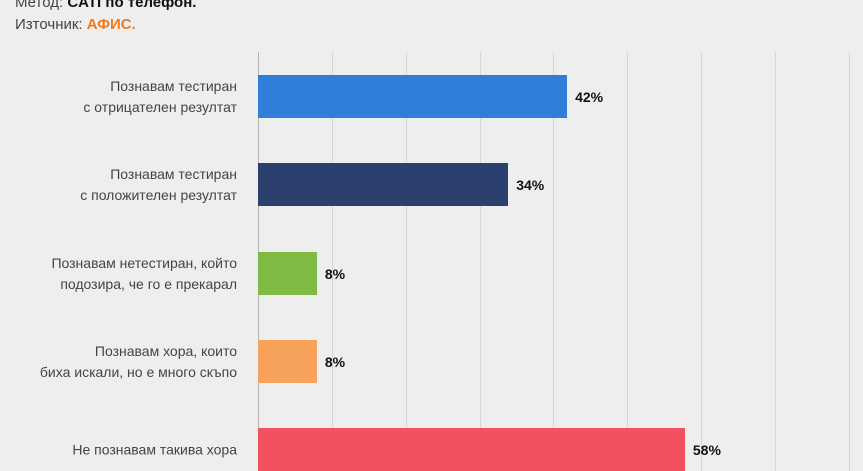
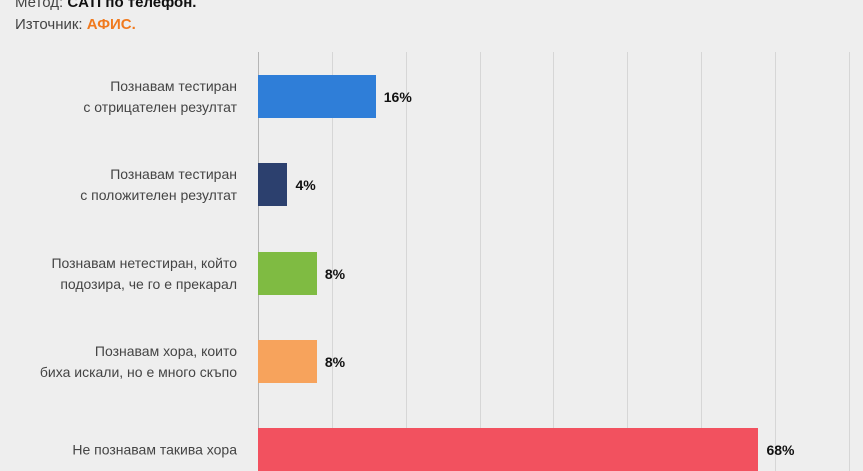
Познавам тестиран с отрицателен резултат: 42% -> 16%
Познавам тестиран с положителен резултат: 34% -> 4%
Не познавам такива хора: 58% -> 68%
